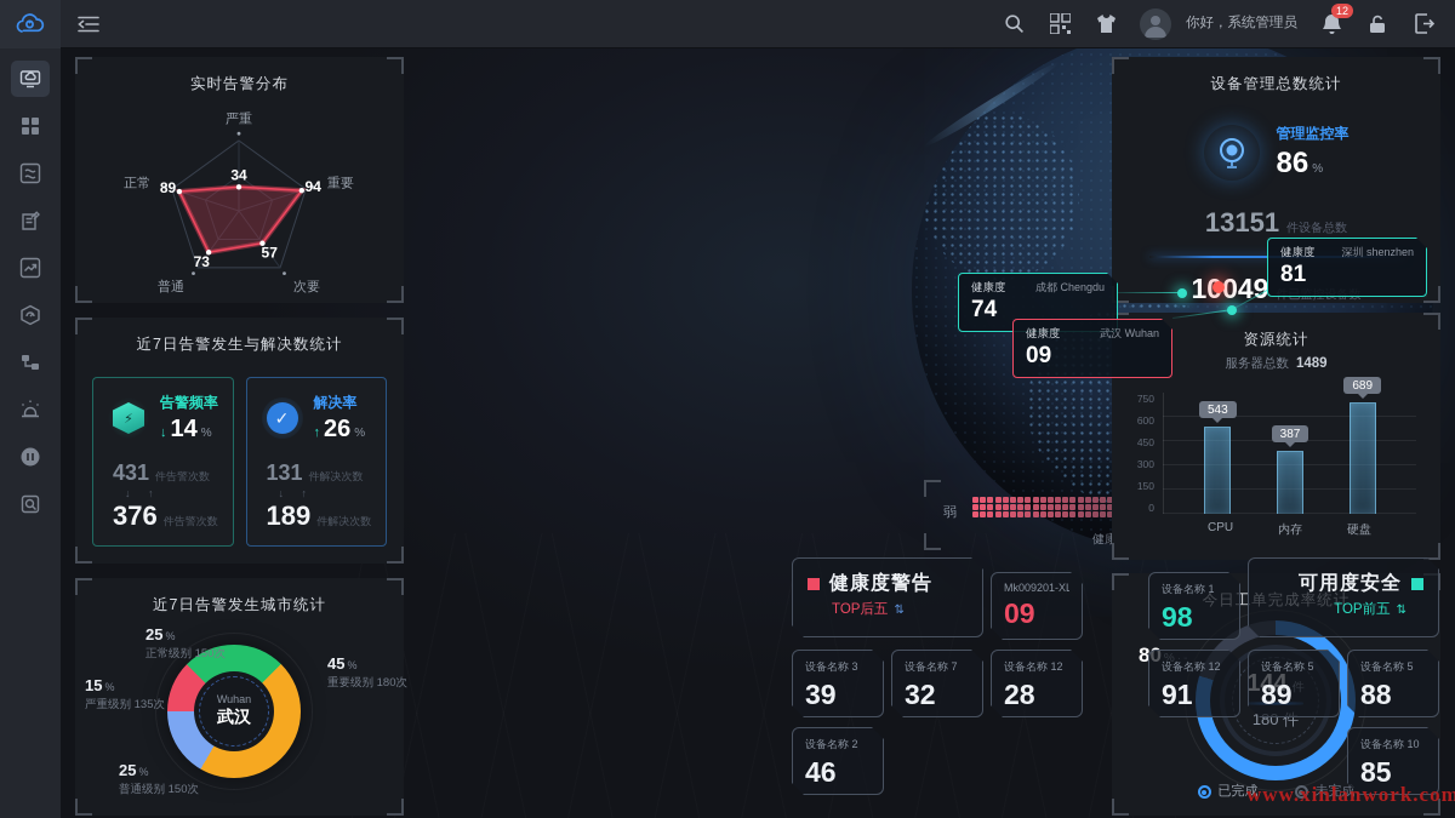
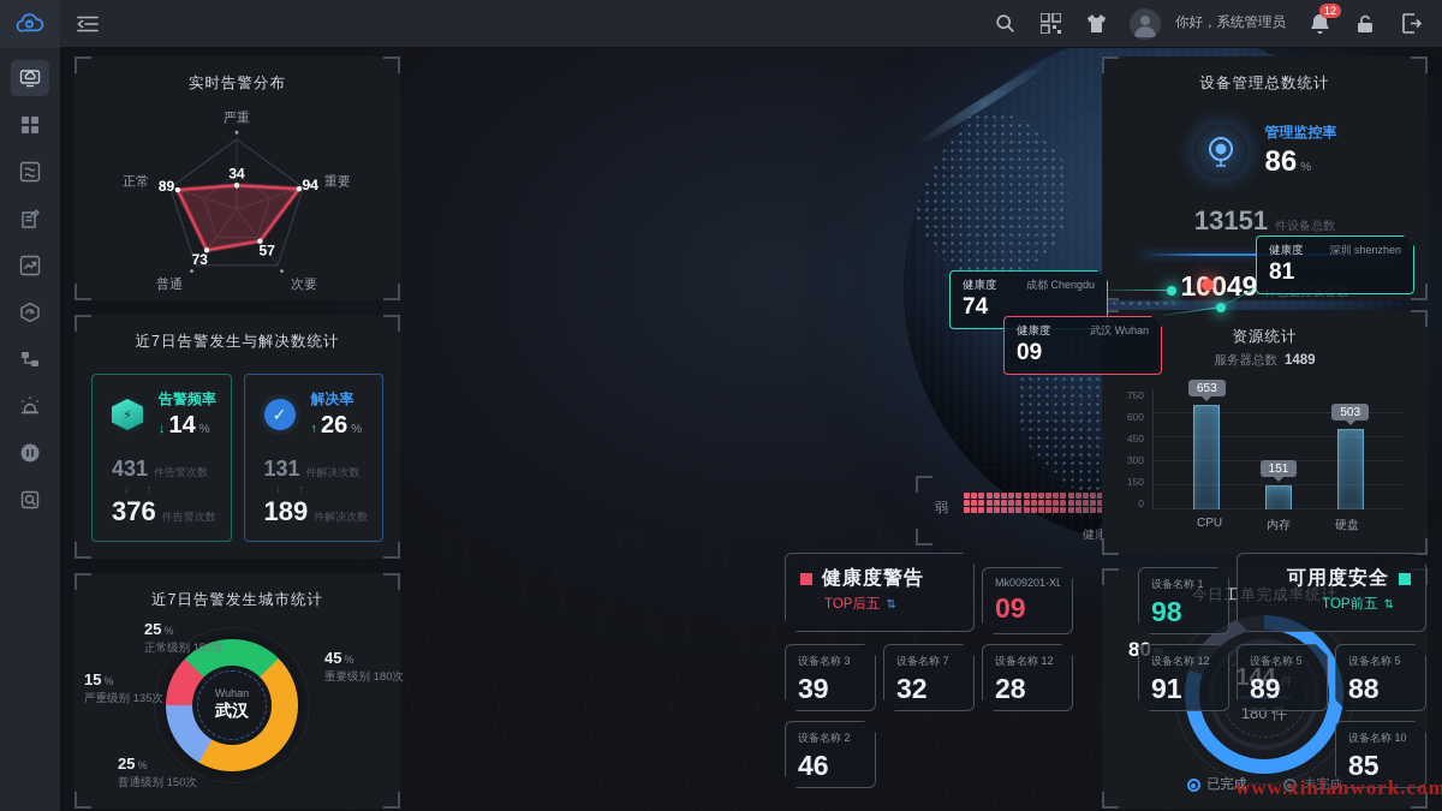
资源统计/CPU: 543 -> 653
资源统计/内存: 387 -> 151
资源统计/硬盘: 689 -> 503
